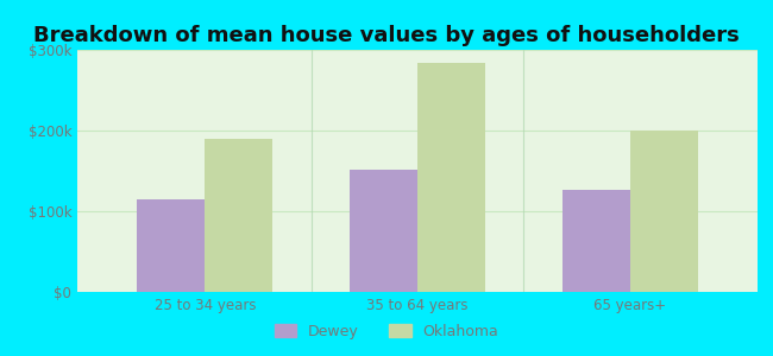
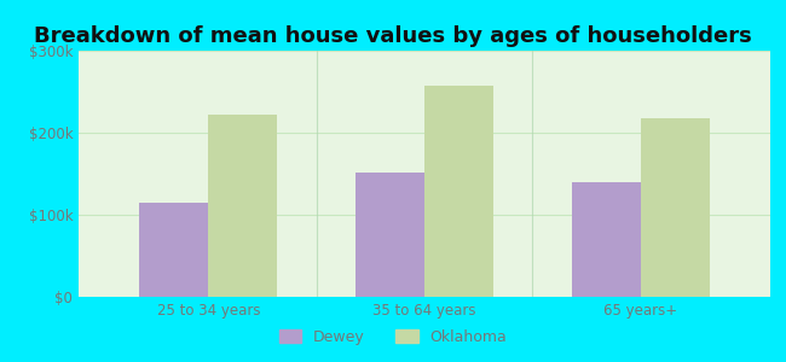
Oklahoma/25 to 34 years: $190k -> $222k
Oklahoma/35 to 64 years: $284k -> $258k
Dewey/65 years+: $126k -> $140k
Oklahoma/65 years+: $200k -> $218k
